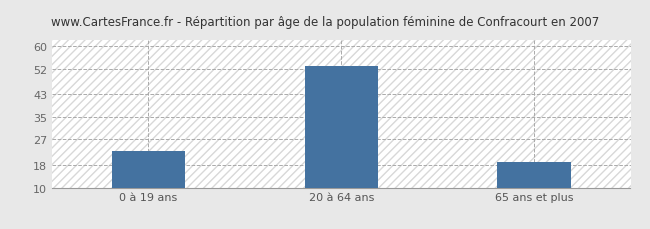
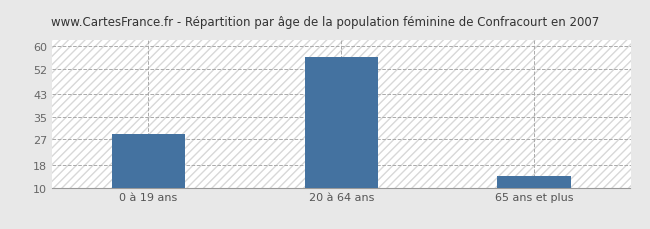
0 à 19 ans: 23 -> 29
20 à 64 ans: 53 -> 56
65 ans et plus: 19 -> 14
